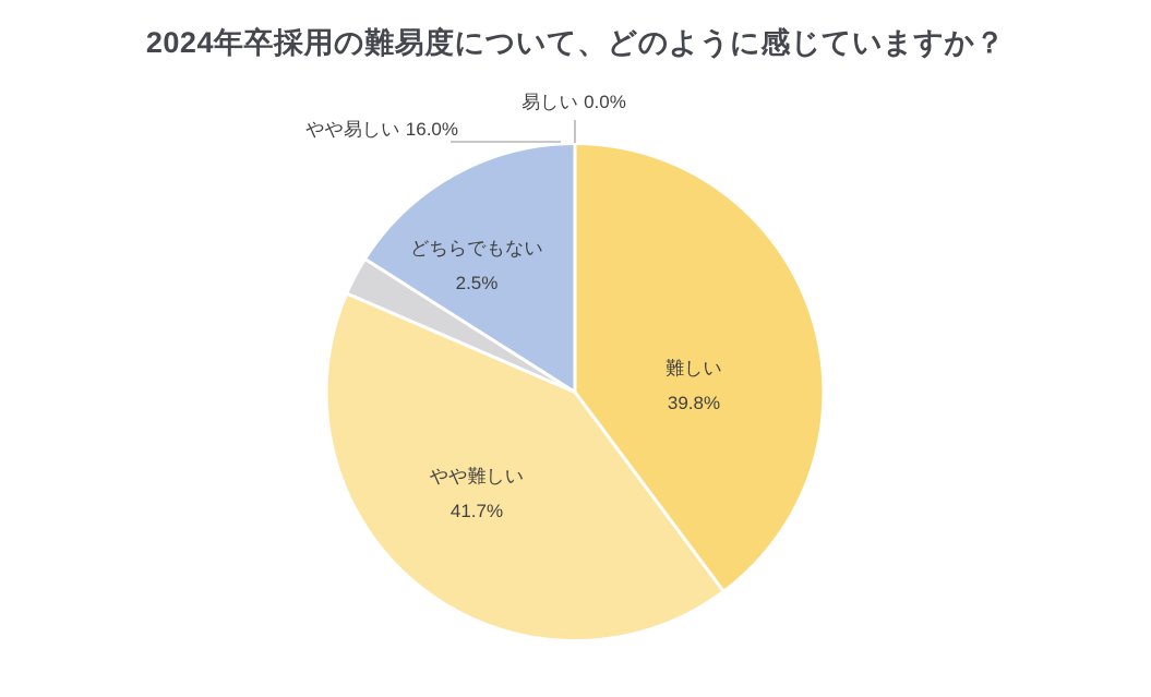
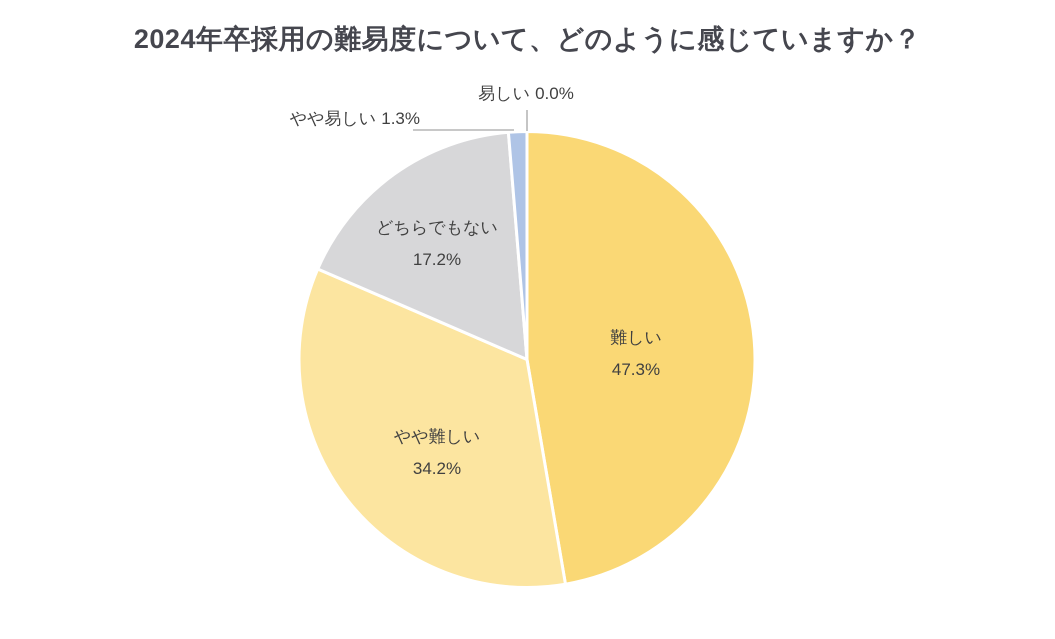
難しい: 39.8% -> 47.3%
やや難しい: 41.7% -> 34.2%
どちらでもない: 2.5% -> 17.2%
やや易しい: 16.0% -> 1.3%
